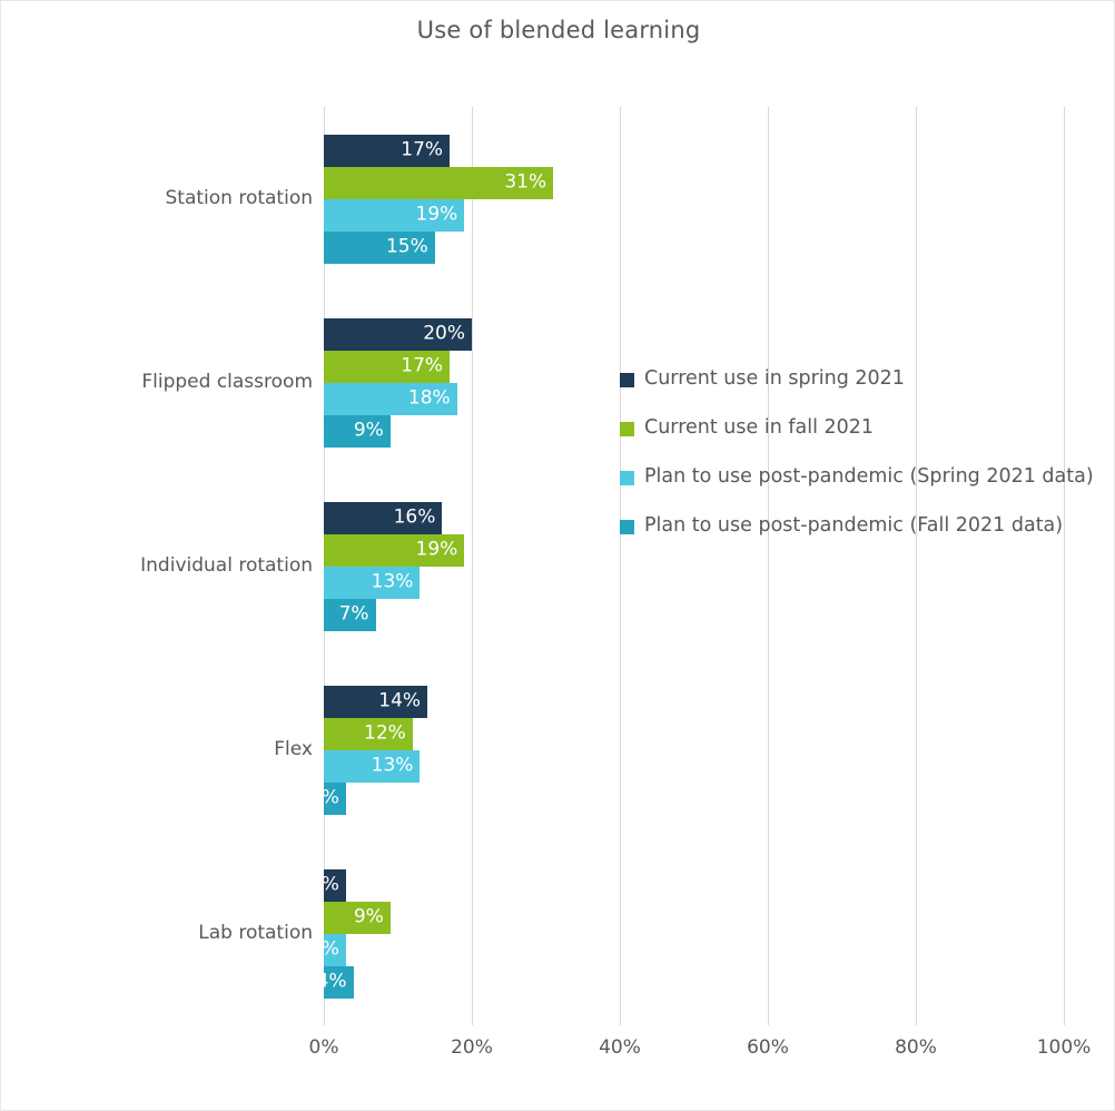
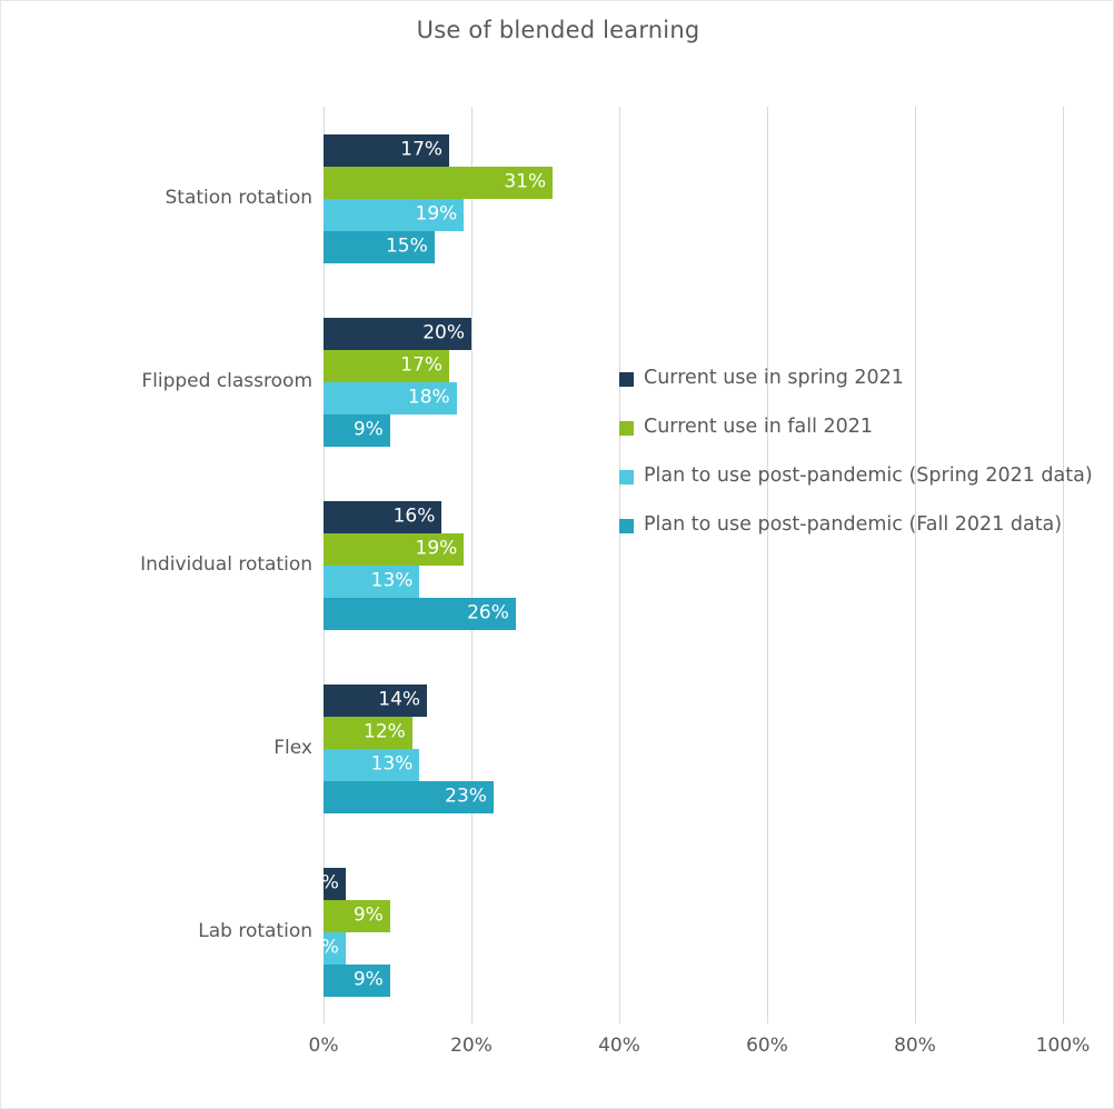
Plan to use post-pandemic (Fall 2021 data)/Individual rotation: 7% -> 26%
Plan to use post-pandemic (Fall 2021 data)/Flex: 3% -> 23%
Plan to use post-pandemic (Fall 2021 data)/Lab rotation: 4% -> 9%
